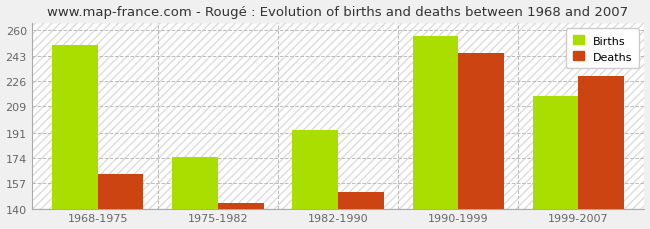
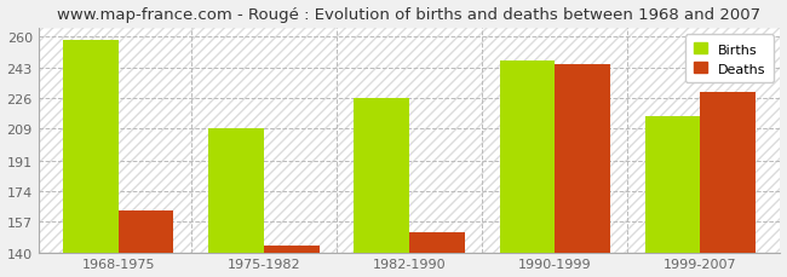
Births/1968-1975: 250 -> 258
Births/1975-1982: 175 -> 209
Births/1982-1990: 193 -> 226
Births/1990-1999: 256 -> 247
